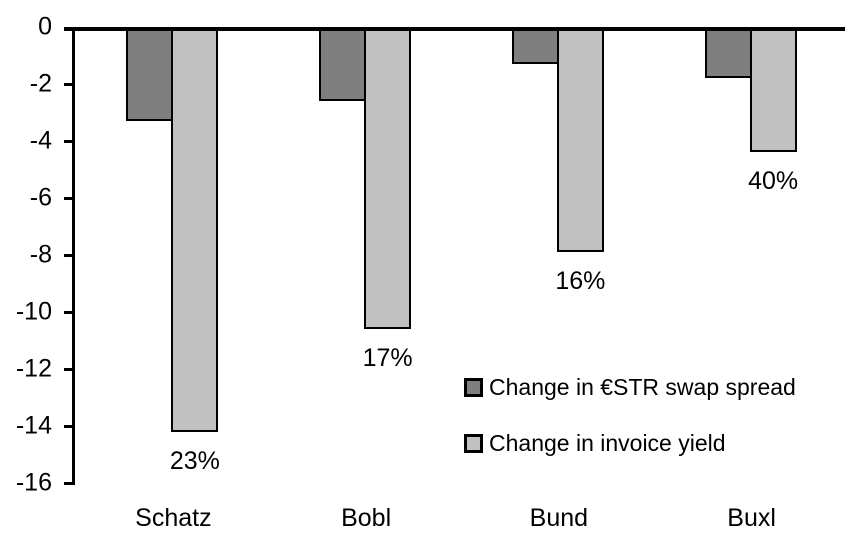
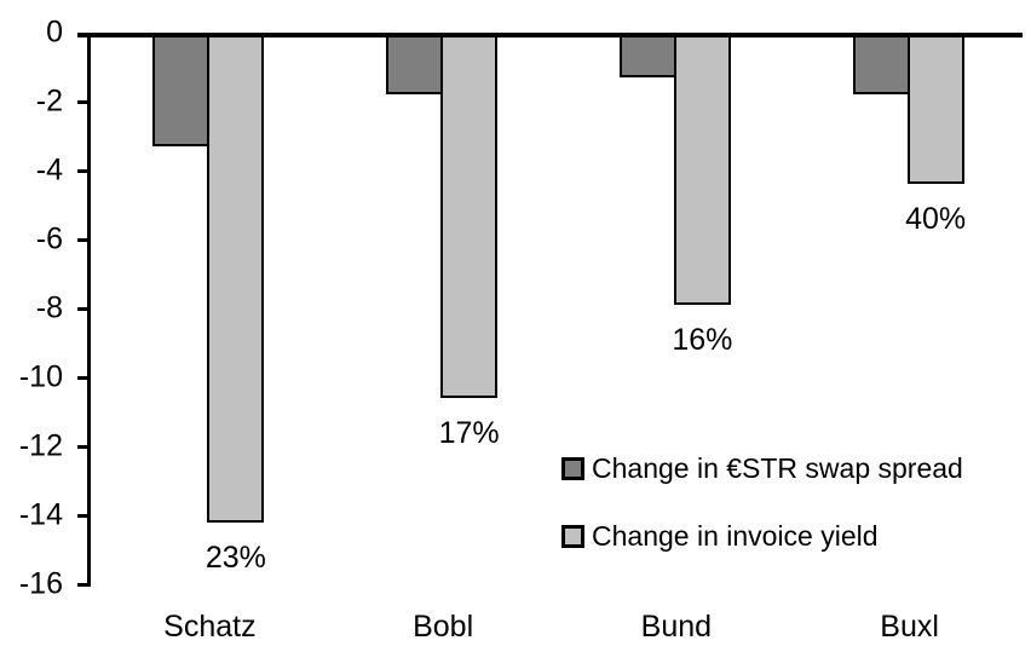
Change in €STR swap spread/Bobl: -2.6 -> -1.8
